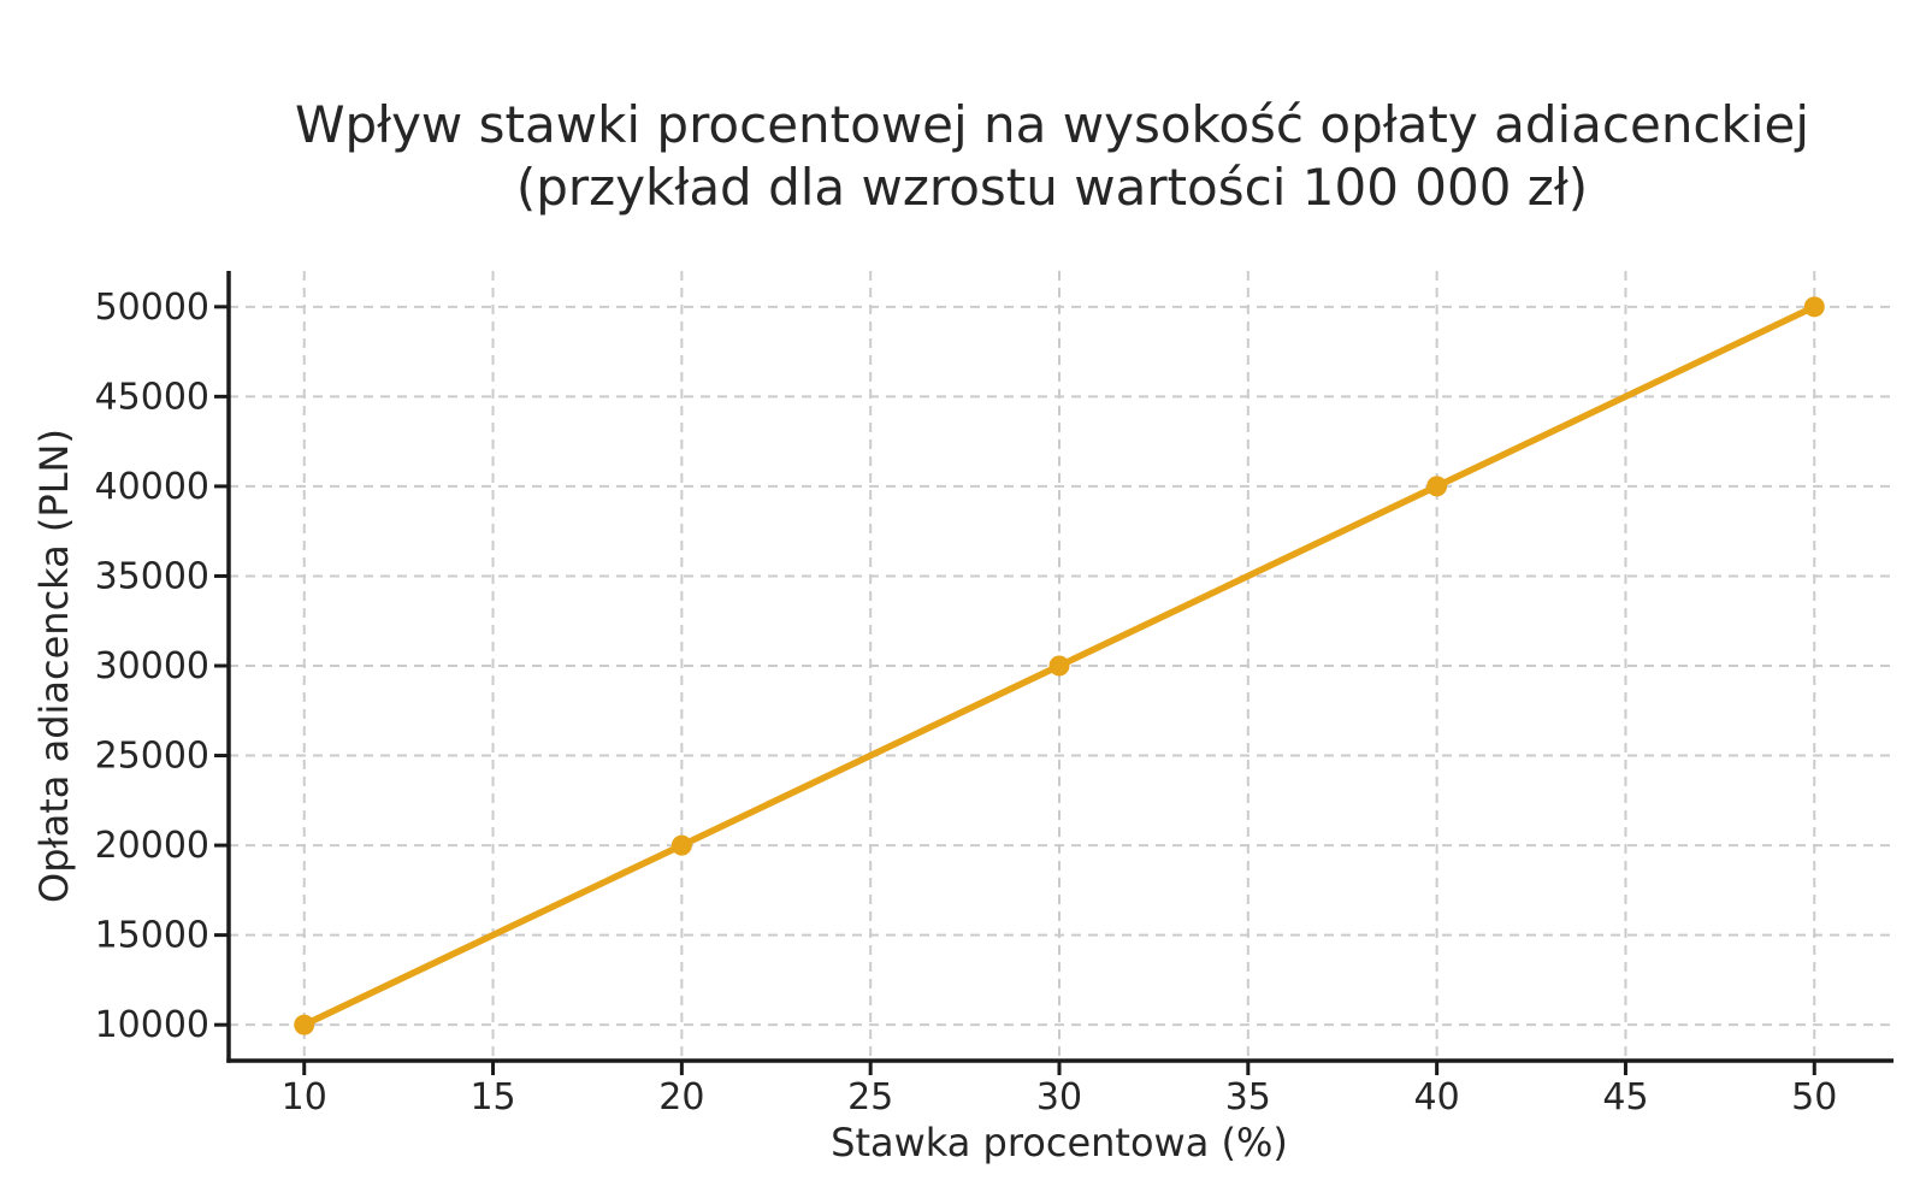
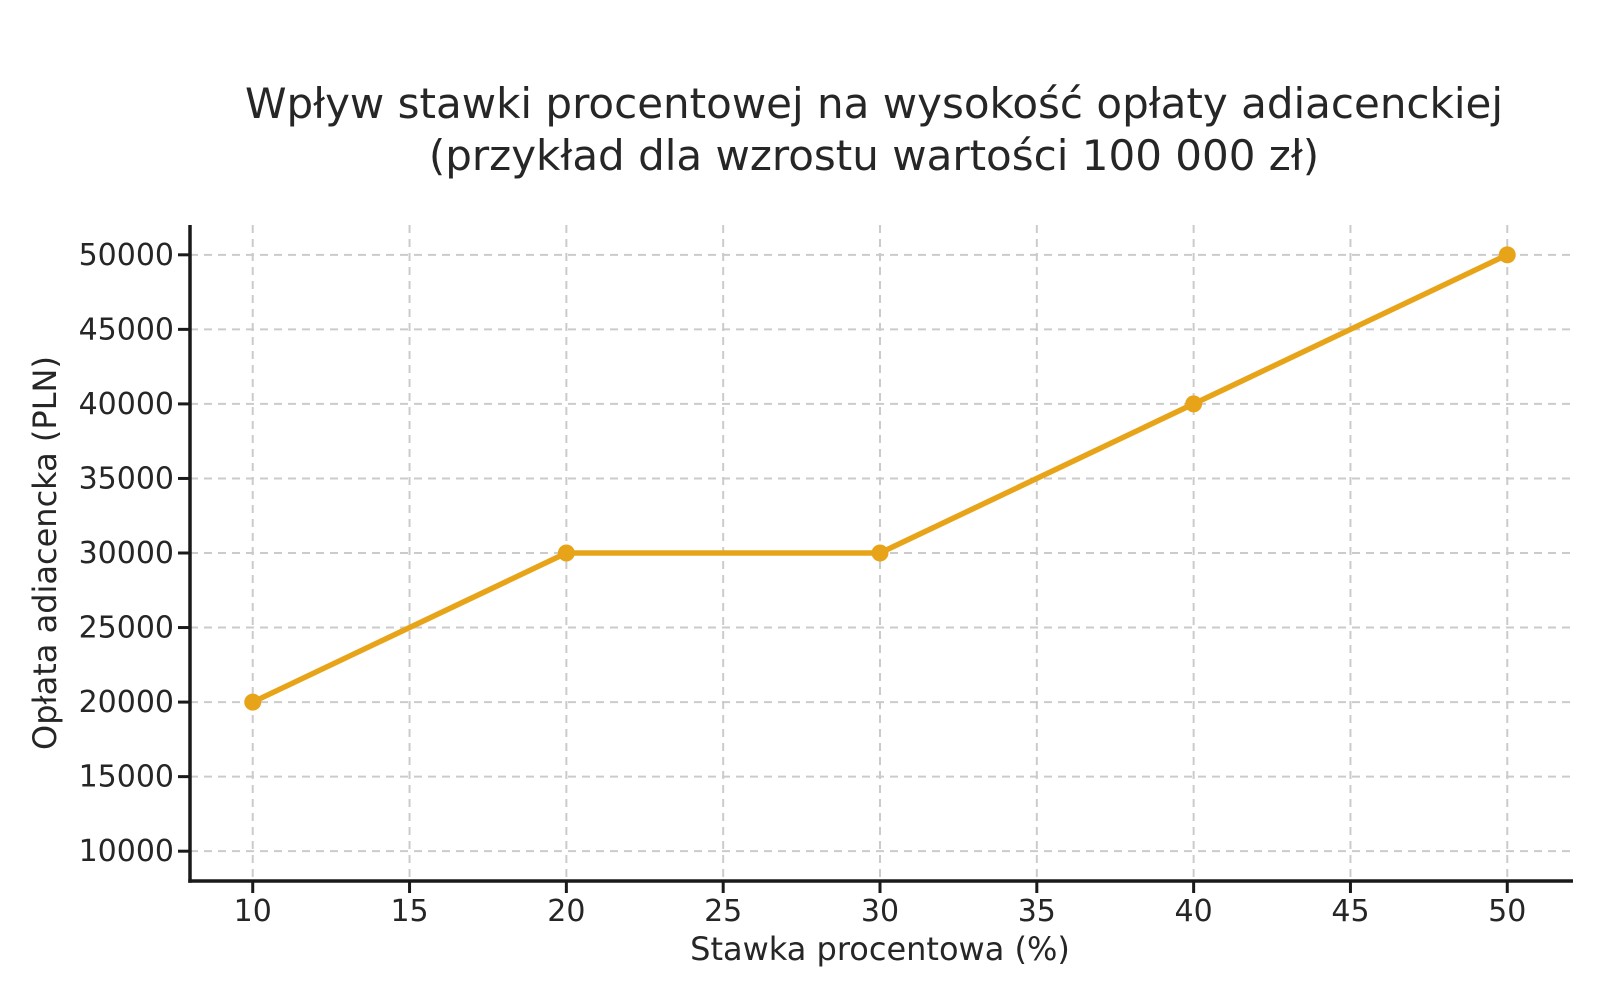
10: 10000 -> 20000
20: 20000 -> 30000
